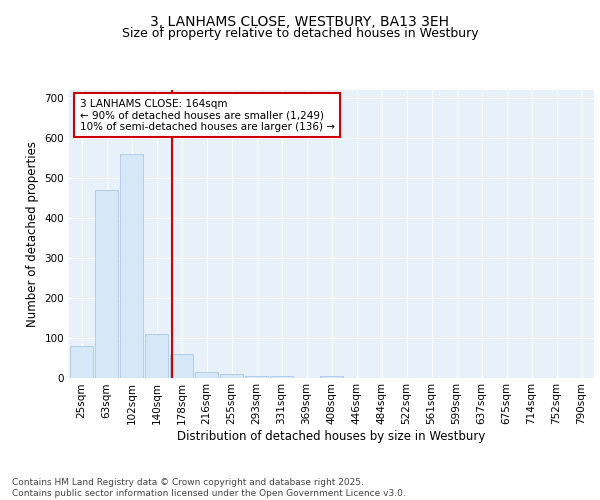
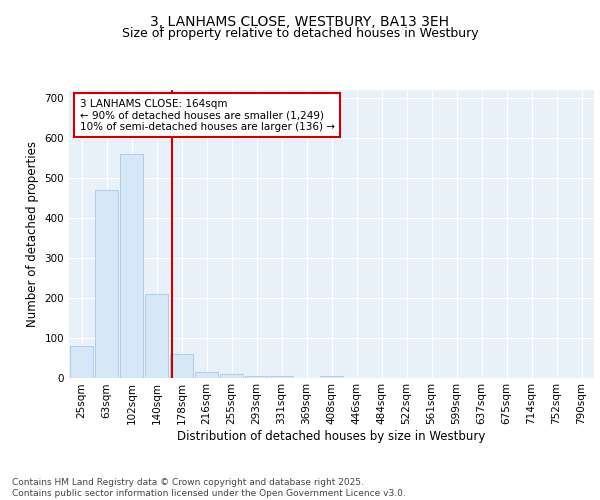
140sqm: 110 -> 210
